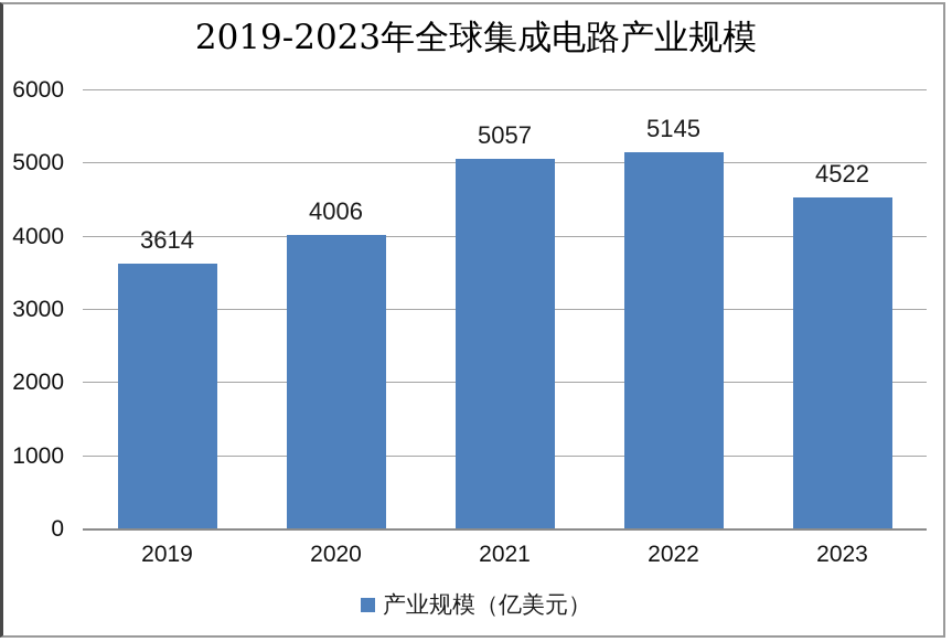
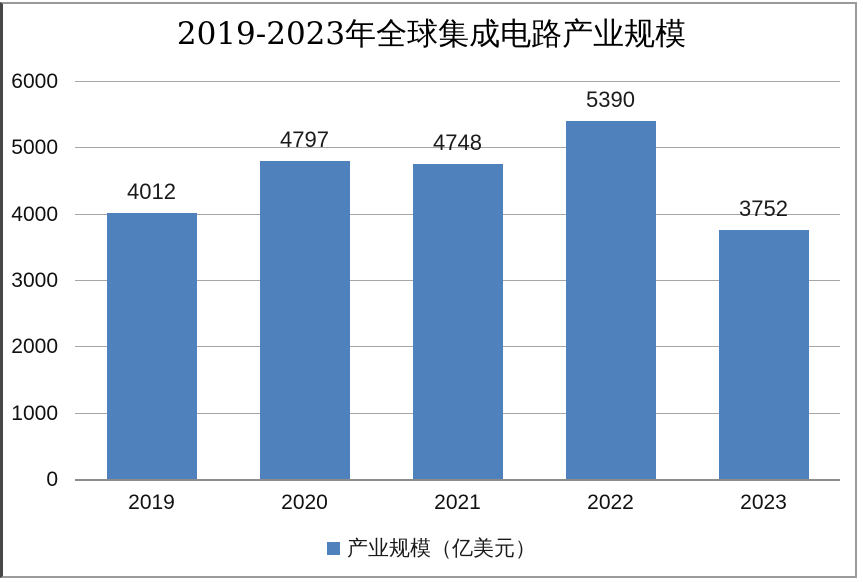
2019: 3614 -> 4012
2020: 4006 -> 4797
2021: 5057 -> 4748
2022: 5145 -> 5390
2023: 4522 -> 3752
